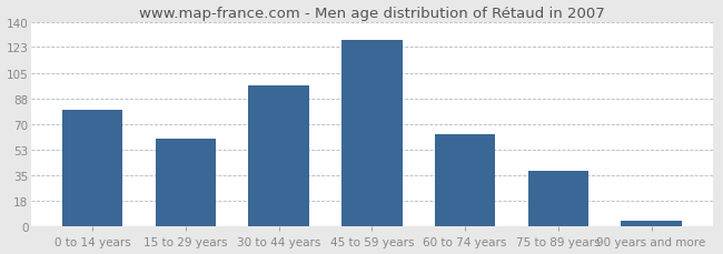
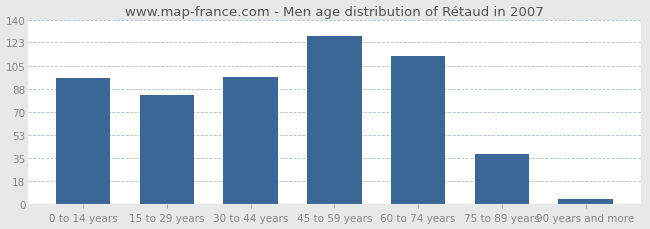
0 to 14 years: 80 -> 96
15 to 29 years: 60 -> 83
60 to 74 years: 63 -> 113
